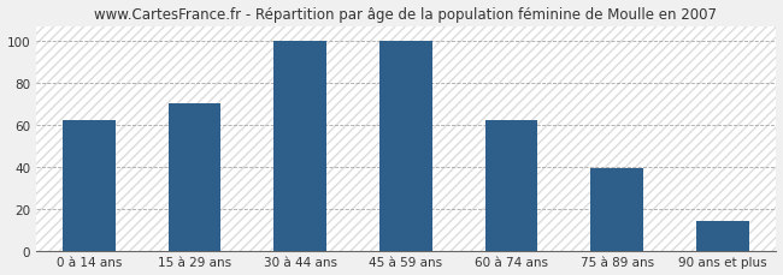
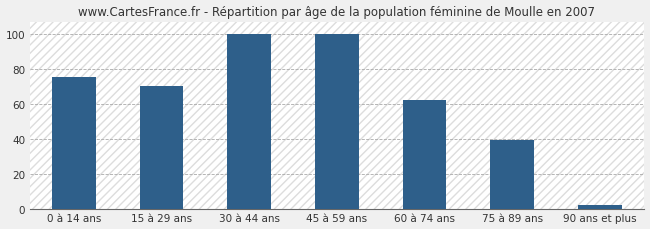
0 à 14 ans: 62 -> 75
90 ans et plus: 14 -> 2
